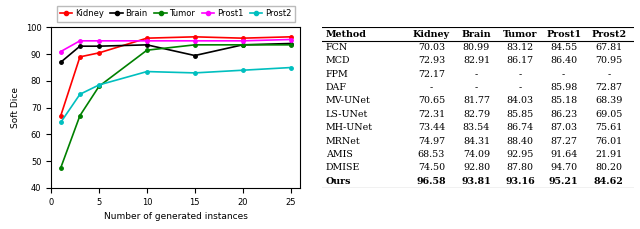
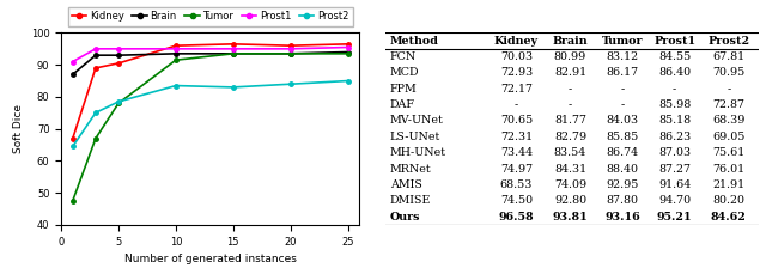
Brain/15: 89.5 -> 93.5
